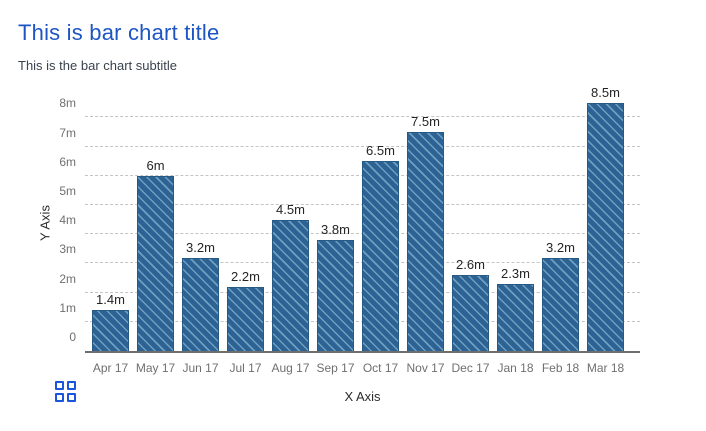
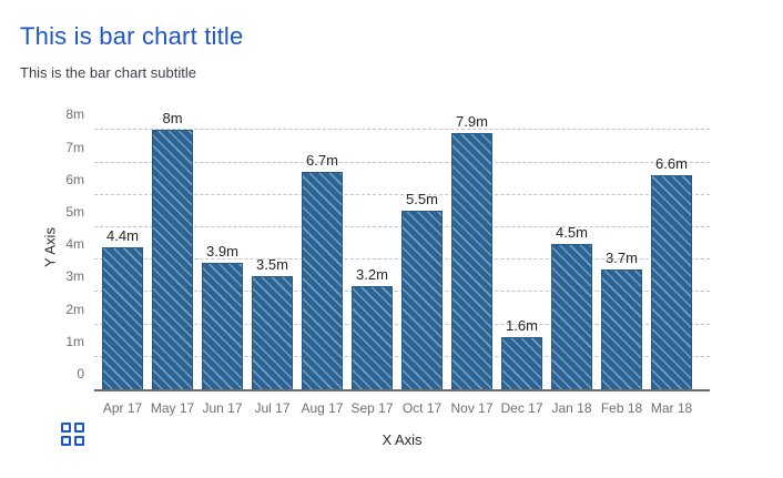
Apr 17: 1.4m -> 4.4m
May 17: 6m -> 8m
Jun 17: 3.2m -> 3.9m
Jul 17: 2.2m -> 3.5m
Aug 17: 4.5m -> 6.7m
Sep 17: 3.8m -> 3.2m
Oct 17: 6.5m -> 5.5m
Nov 17: 7.5m -> 7.9m
Dec 17: 2.6m -> 1.6m
Jan 18: 2.3m -> 4.5m
Feb 18: 3.2m -> 3.7m
Mar 18: 8.5m -> 6.6m
